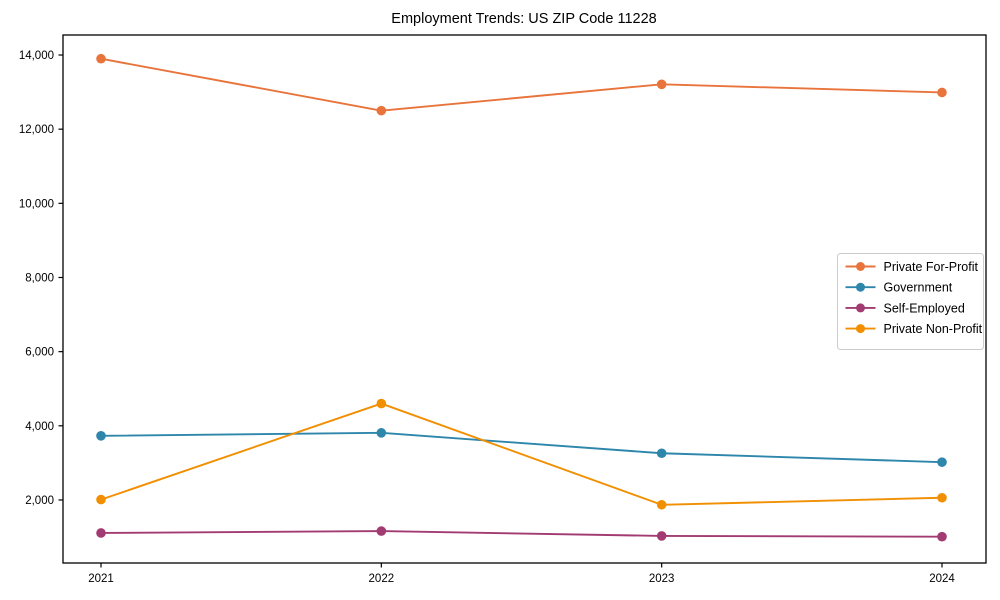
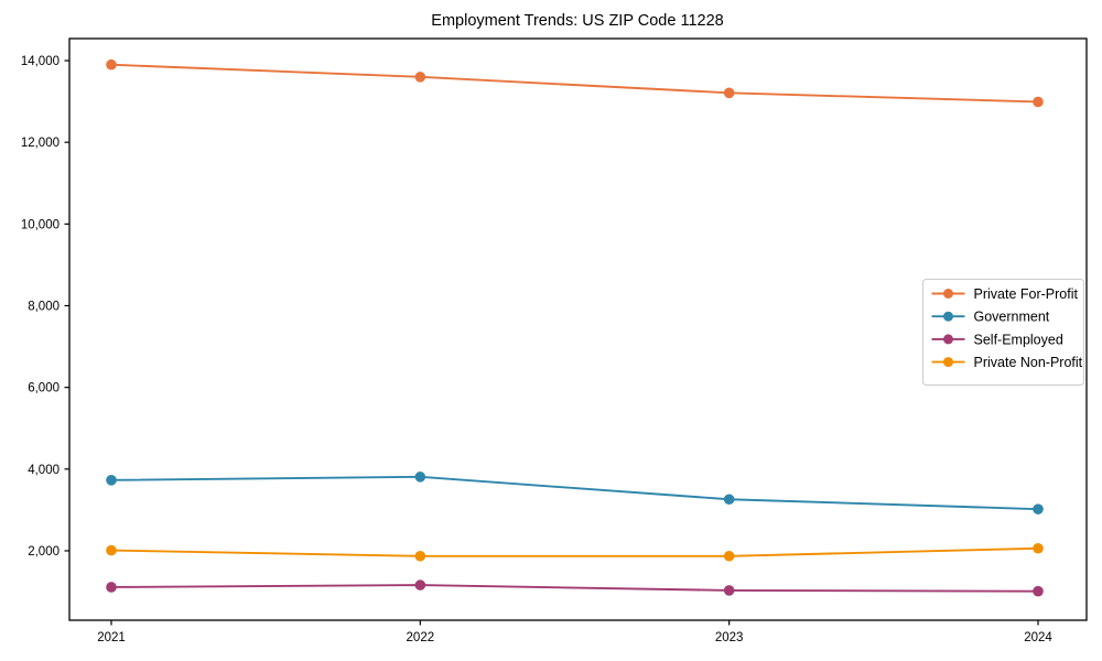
Private For-Profit/2022: 12500 -> 13600
Private Non-Profit/2022: 4600 -> 1900
